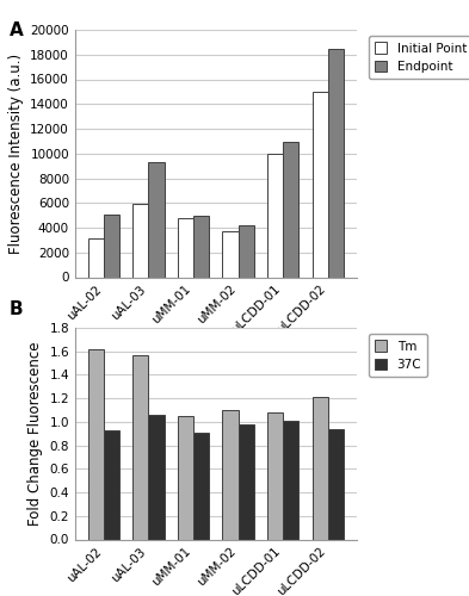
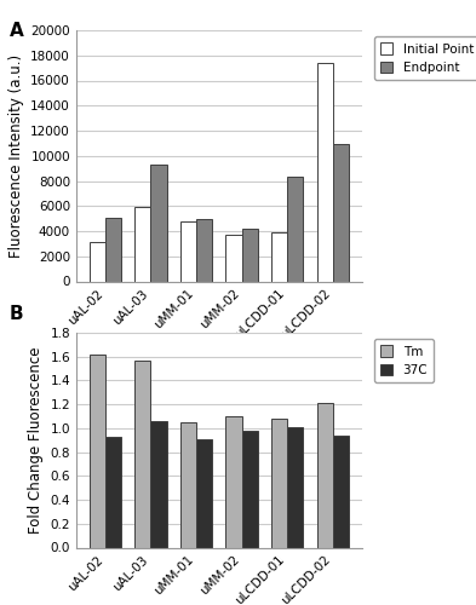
Initial Point/uLCDD-01: 10000 -> 3900
Endpoint/uLCDD-01: 10900 -> 8300
Initial Point/uLCDD-02: 15000 -> 17400
Endpoint/uLCDD-02: 18500 -> 10900
